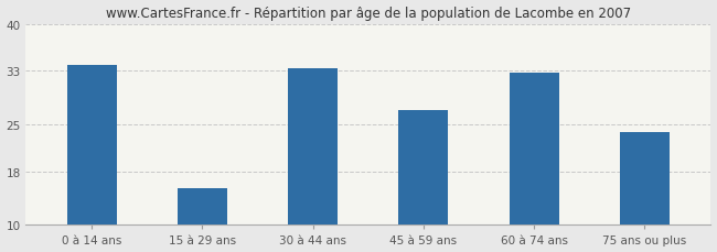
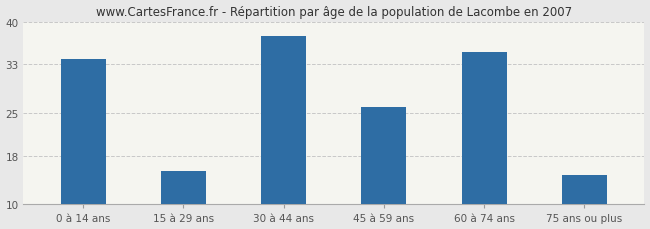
30 à 44 ans: 33.3 -> 37.6
45 à 59 ans: 27.2 -> 26.0
60 à 74 ans: 32.7 -> 35.0
75 ans ou plus: 23.8 -> 14.8
